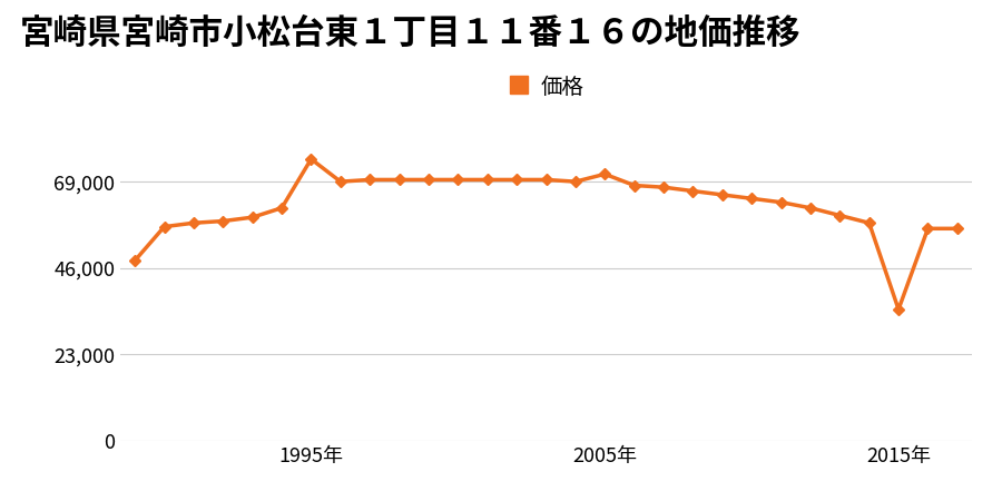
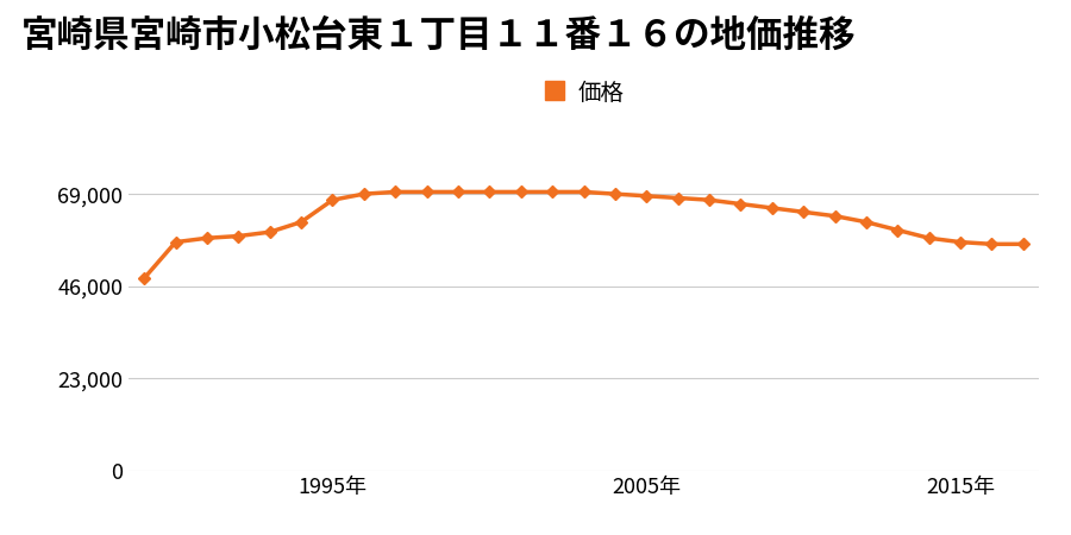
1995年: 75,000 -> 67,500
2005年: 71,000 -> 68,500
2015年: 35,000 -> 57,000
